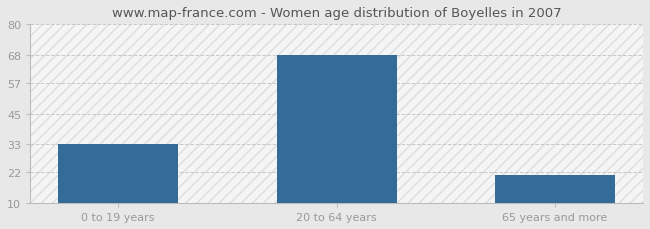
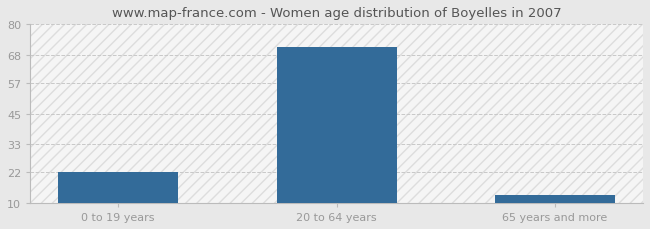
0 to 19 years: 33 -> 22
20 to 64 years: 68 -> 71
65 years and more: 21 -> 13
